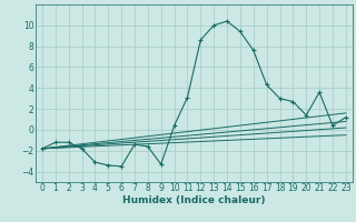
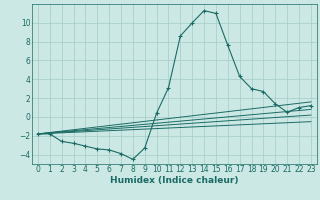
1: -1.2 -> -1.8
2: -1.2 -> -2.6
3: -1.8 -> -2.8
7: -1.4 -> -3.9
8: -1.6 -> -4.5
14: 10.4 -> 11.3
15: 9.4 -> 11.0
21: 3.6 -> 0.5
22: 0.4 -> 1.0
